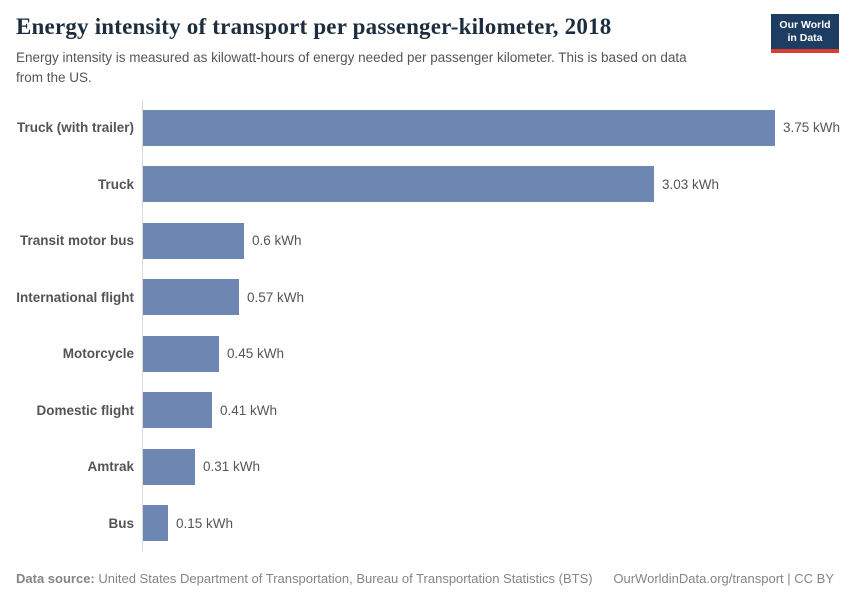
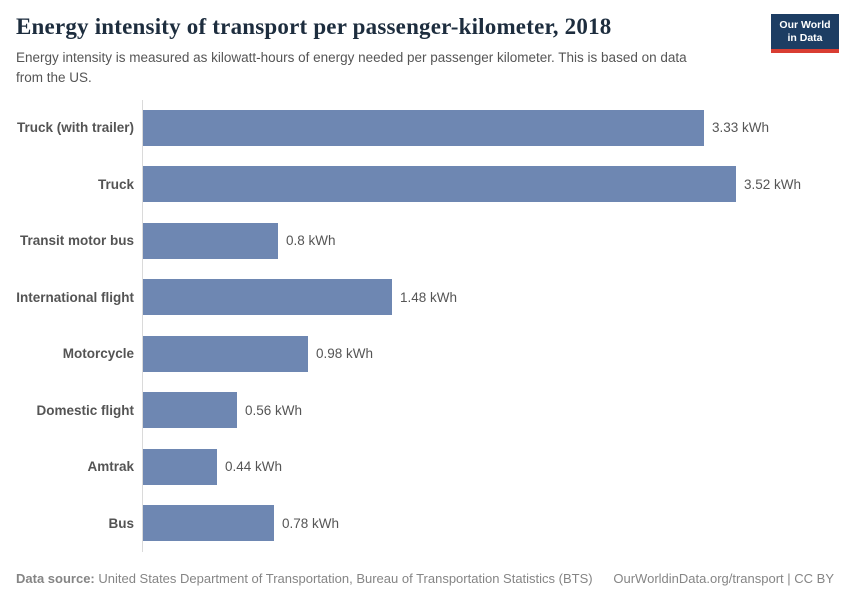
Truck (with trailer): 3.75 -> 3.33
Truck: 3.03 -> 3.52
Transit motor bus: 0.6 -> 0.8
International flight: 0.57 -> 1.48
Motorcycle: 0.45 -> 0.98
Domestic flight: 0.41 -> 0.56
Amtrak: 0.31 -> 0.44
Bus: 0.15 -> 0.78
